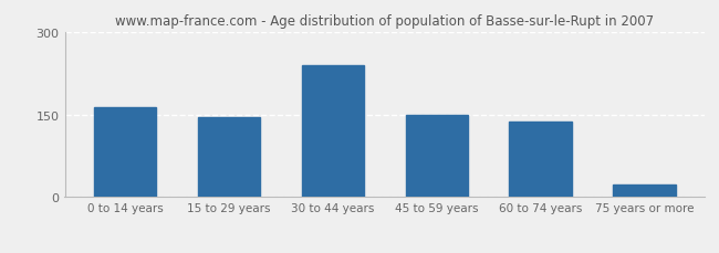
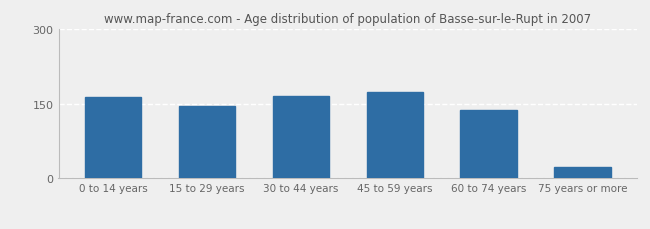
30 to 44 years: 240 -> 165
45 to 59 years: 150 -> 174
